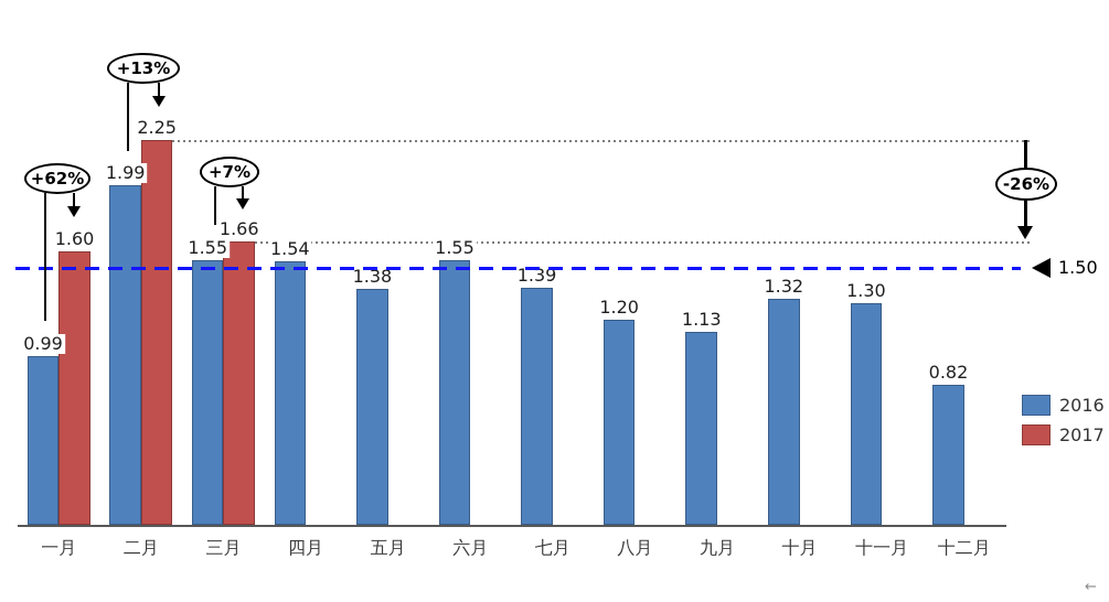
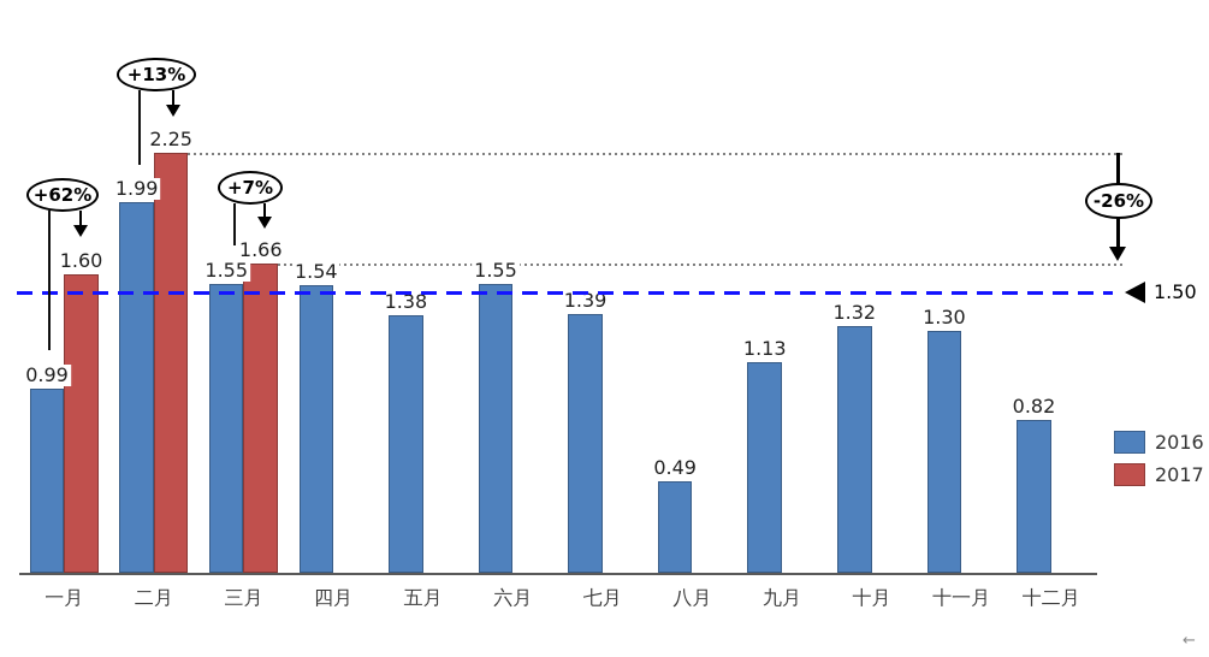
2016/八月: 1.20 -> 0.49
